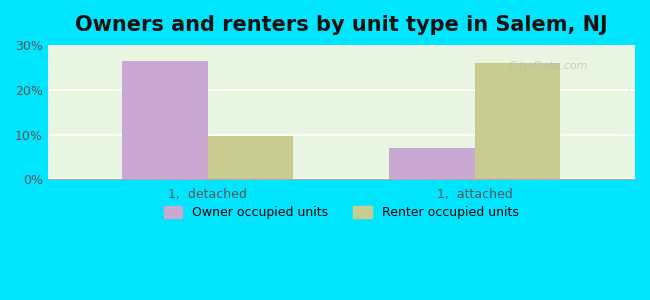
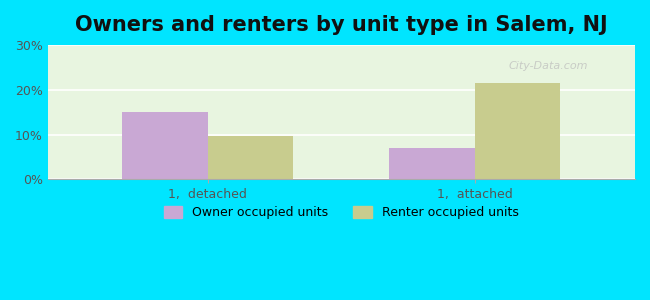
Owner occupied units/1, detached: 26.5% -> 15.0%
Renter occupied units/1, attached: 26.0% -> 21.5%
